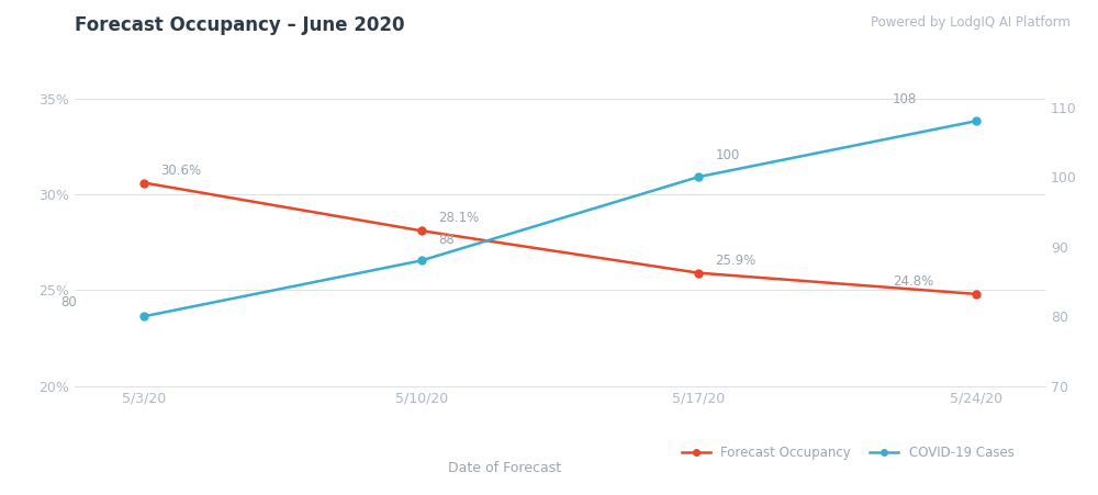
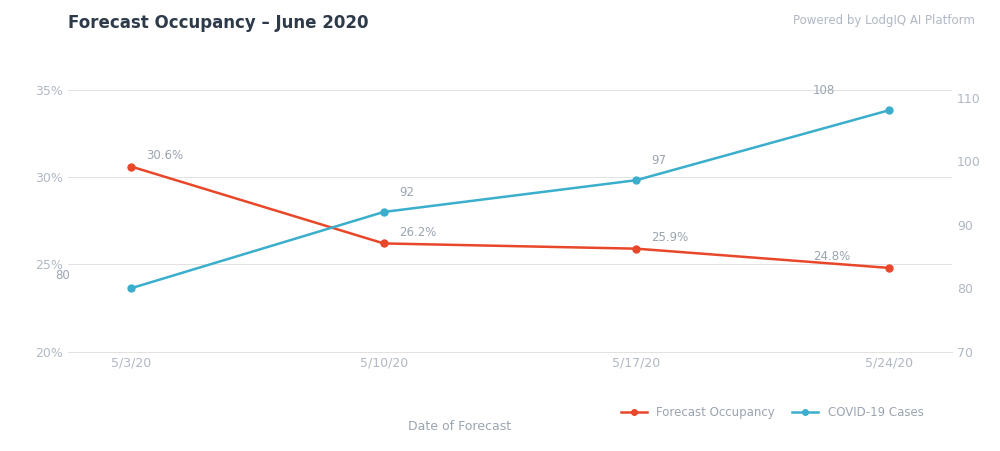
Forecast Occupancy/5/10/20: 28.1% -> 26.2%
COVID-19 Cases/5/10/20: 88 -> 92
COVID-19 Cases/5/17/20: 100 -> 97
